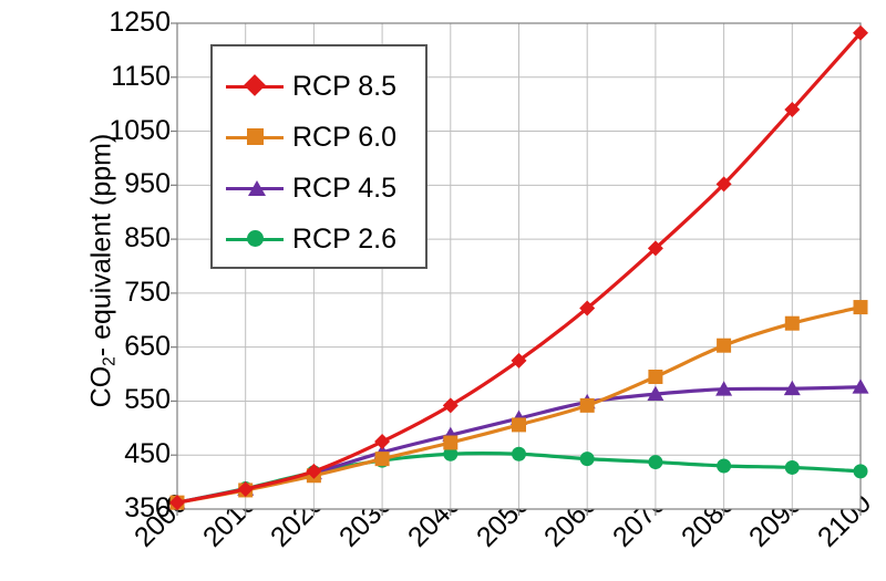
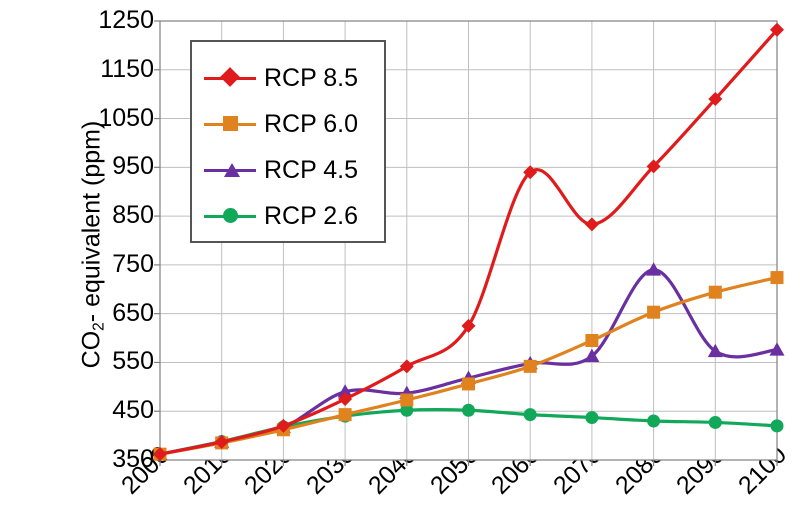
RCP 4.5/2030: 460 -> 490
RCP 8.5/2060: 720 -> 940
RCP 4.5/2080: 570 -> 740
